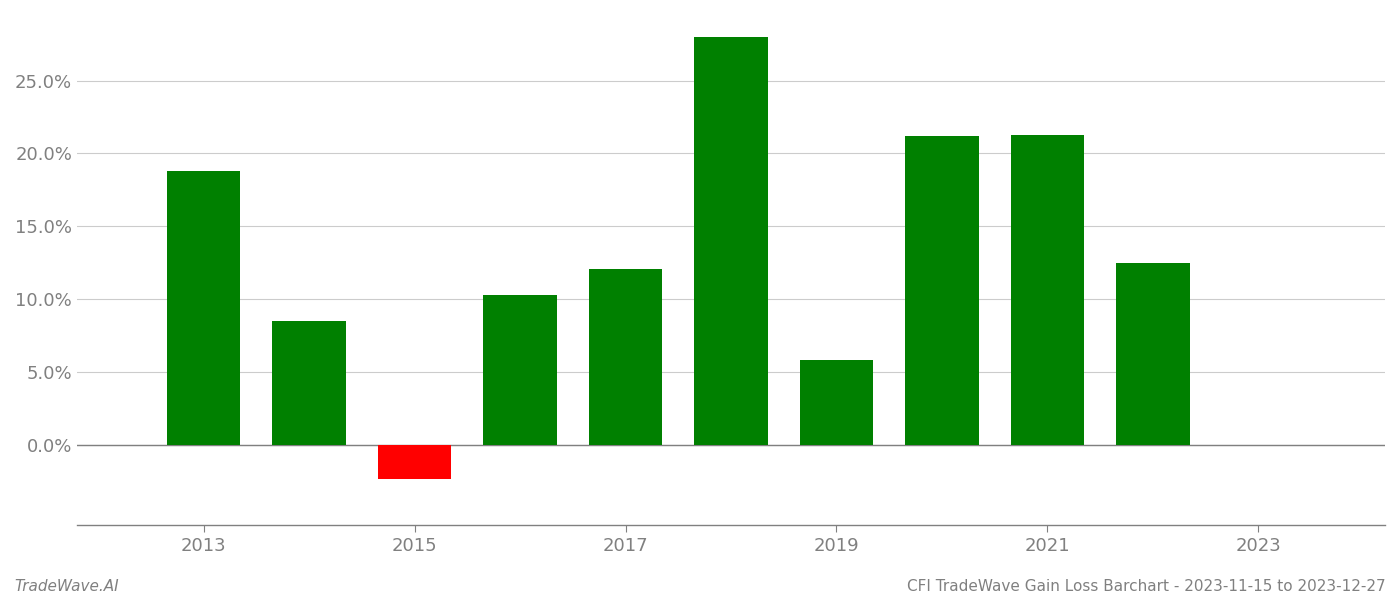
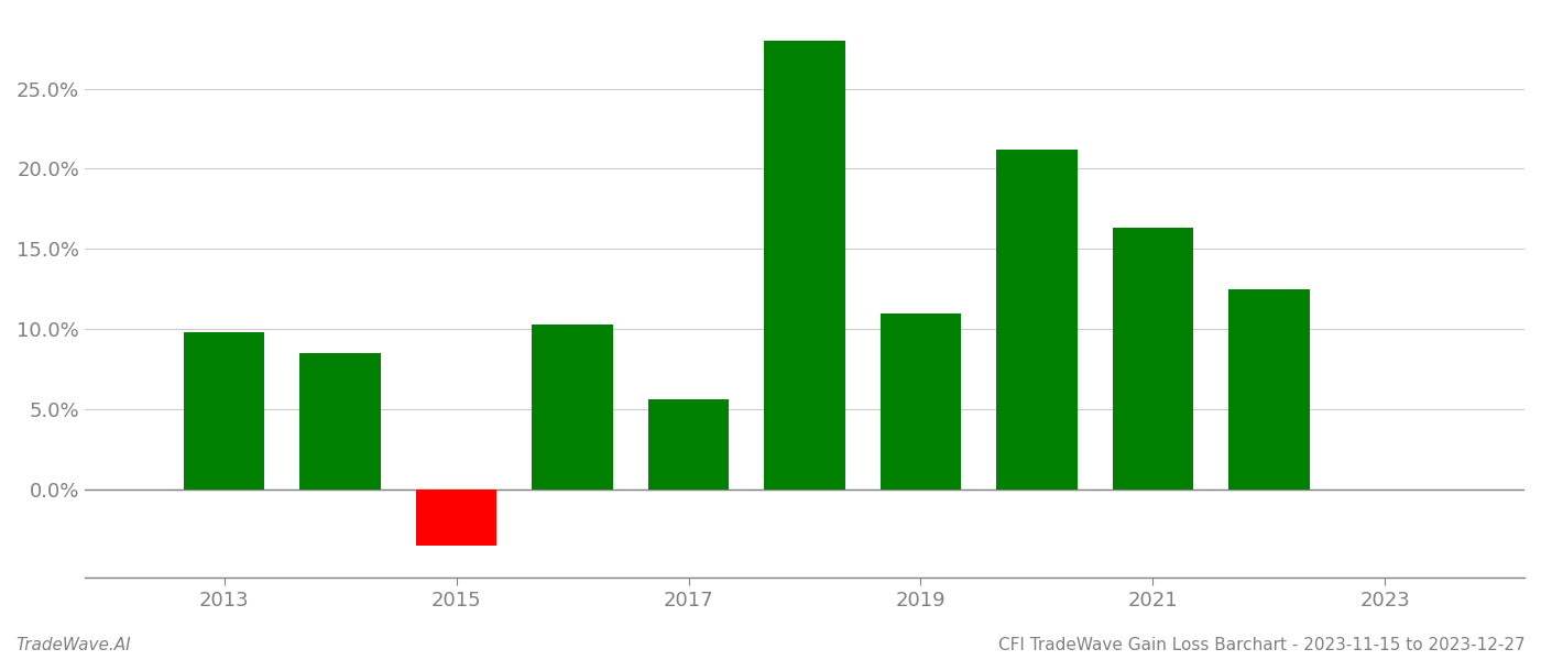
2013: 18.8% -> 9.8%
2015: -2.3% -> -3.5%
2017: 12.1% -> 5.6%
2019: 5.8% -> 11.0%
2021: 21.3% -> 16.3%
